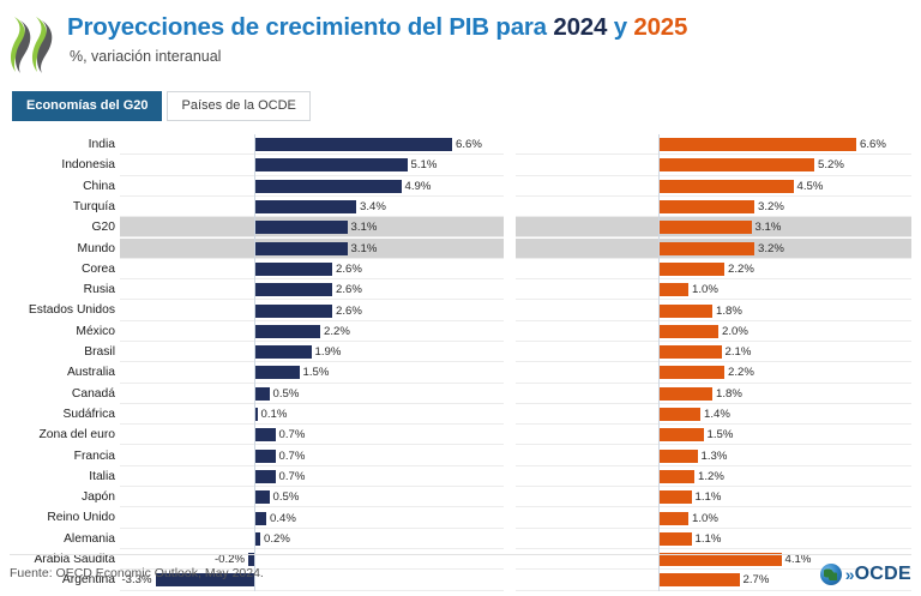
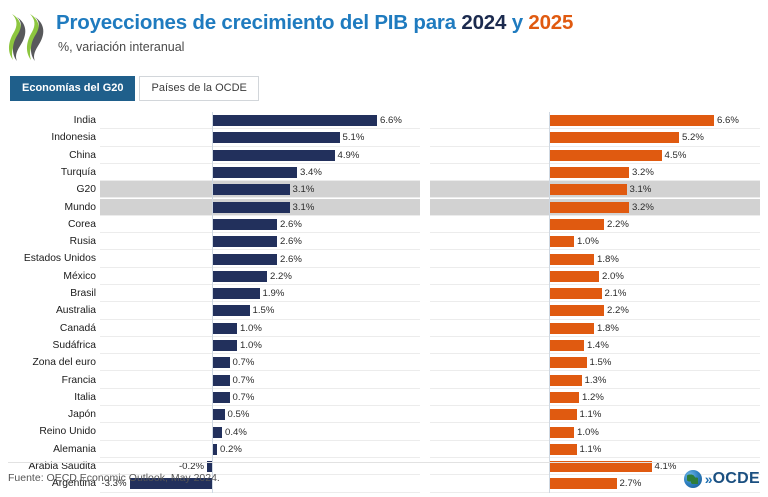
2024/Canadá: 0.5% -> 1.0%
2024/Sudáfrica: 0.1% -> 1.0%
